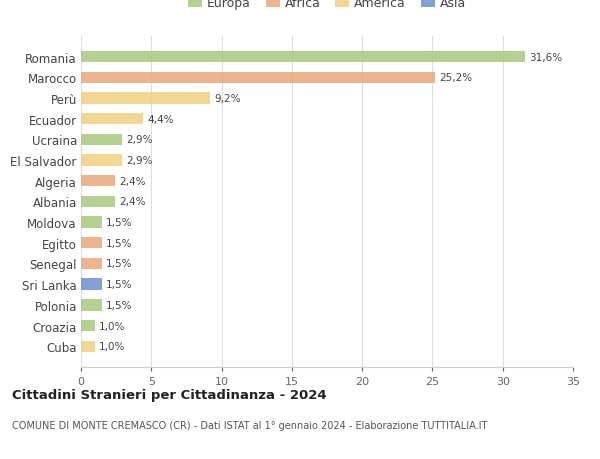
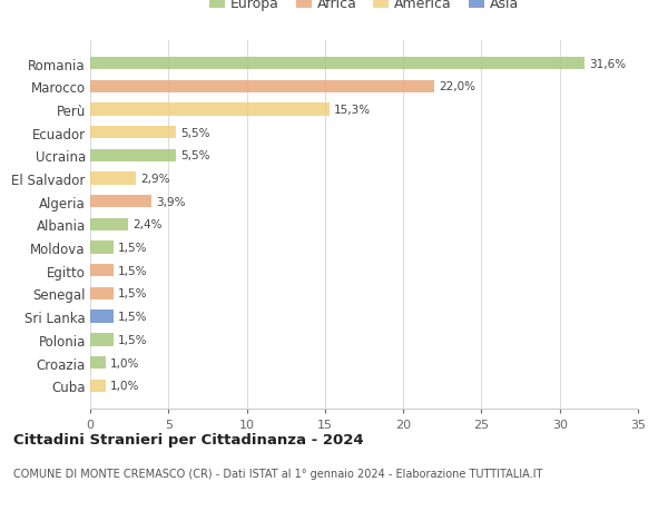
Marocco: 25,2% -> 22,0%
Perù: 9,2% -> 15,3%
Ecuador: 4,4% -> 5,5%
Ucraina: 2,9% -> 5,5%
Algeria: 2,4% -> 3,9%
